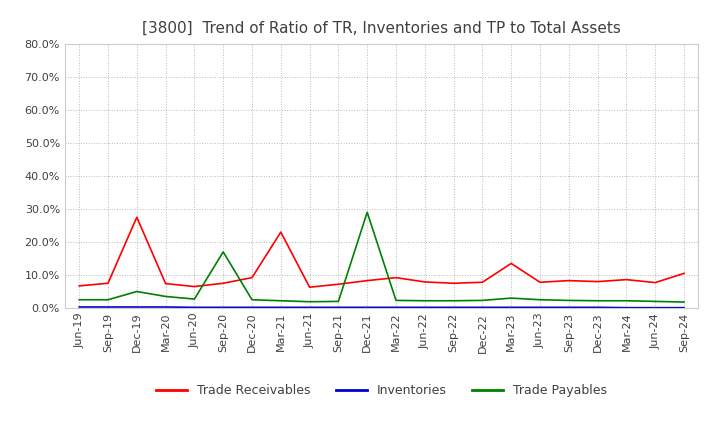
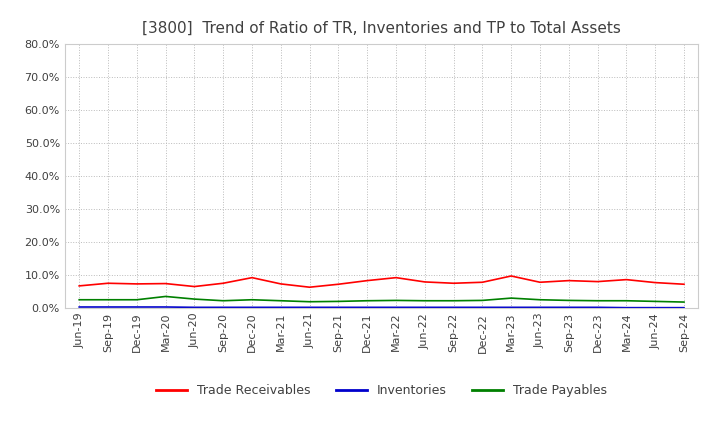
Trade Receivables/Dec-19: 27.5% -> 7.3%
Trade Payables/Dec-19: 5.0% -> 2.5%
Trade Payables/Sep-20: 17.0% -> 2.2%
Trade Receivables/Mar-21: 23.0% -> 7.3%
Trade Payables/Dec-21: 29.0% -> 2.2%
Trade Receivables/Mar-23: 13.5% -> 9.7%
Trade Receivables/Sep-24: 10.5% -> 7.2%
